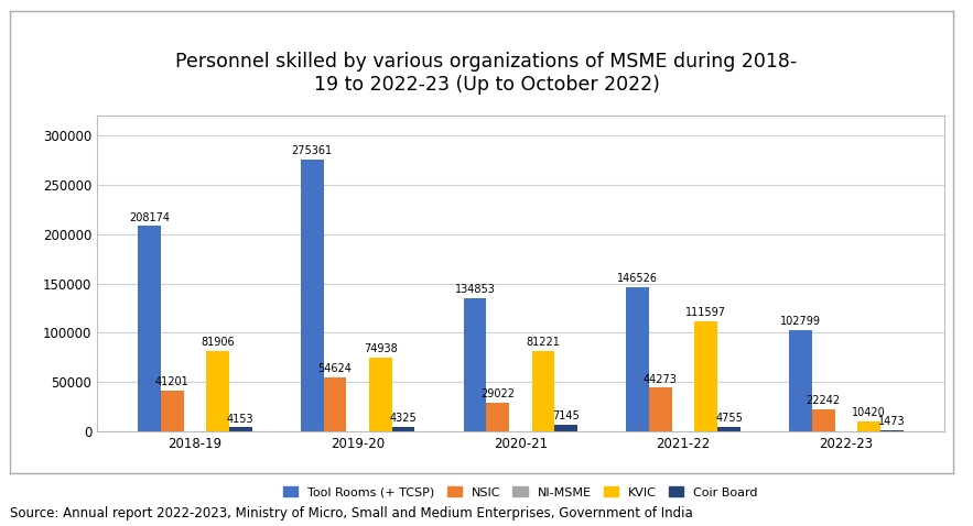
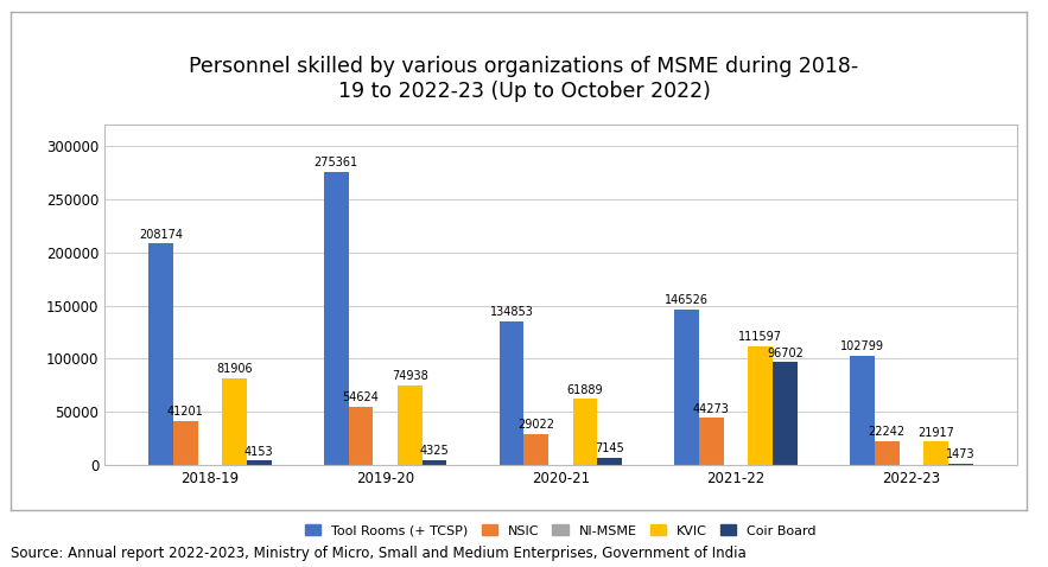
KVIC/2020-21: 81221 -> 61889
Coir Board/2021-22: 4755 -> 96702
KVIC/2022-23: 10420 -> 21917
